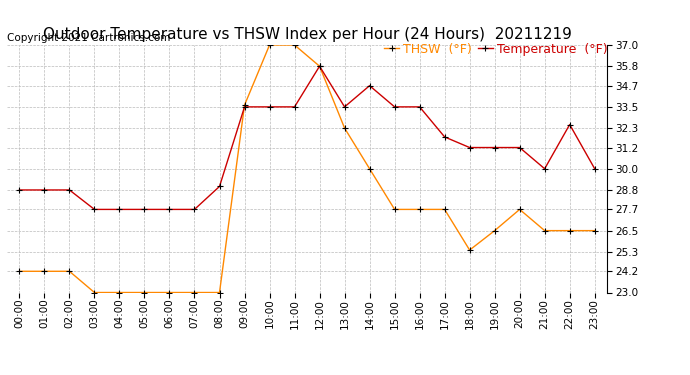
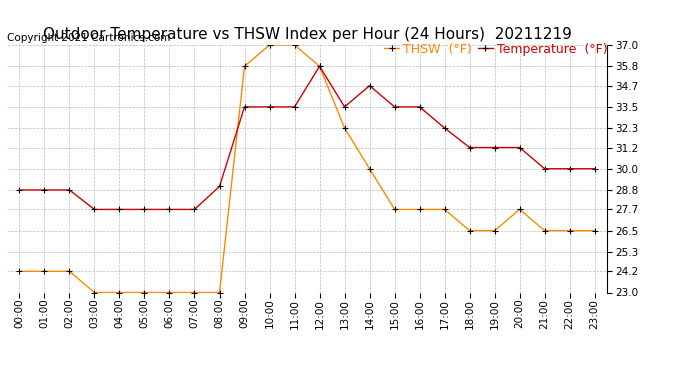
THSW (°F)/09:00: 33.6 -> 35.8
Temperature (°F)/17:00: 31.8 -> 32.3
THSW (°F)/18:00: 25.4 -> 26.5
Temperature (°F)/22:00: 32.5 -> 30.0
